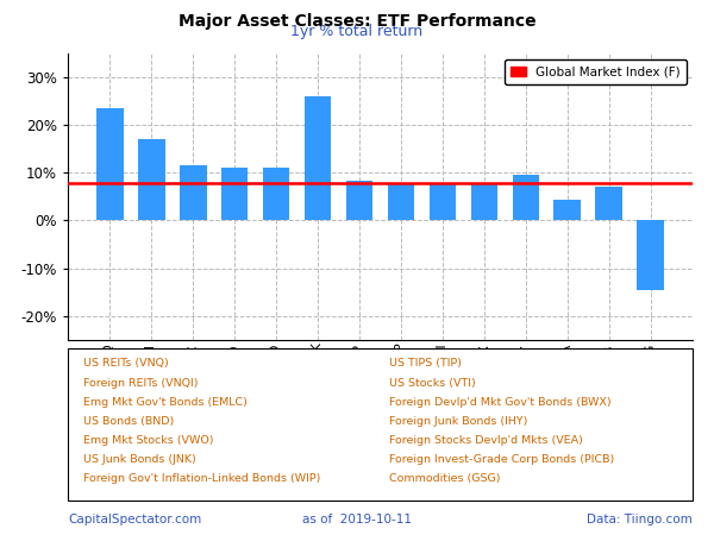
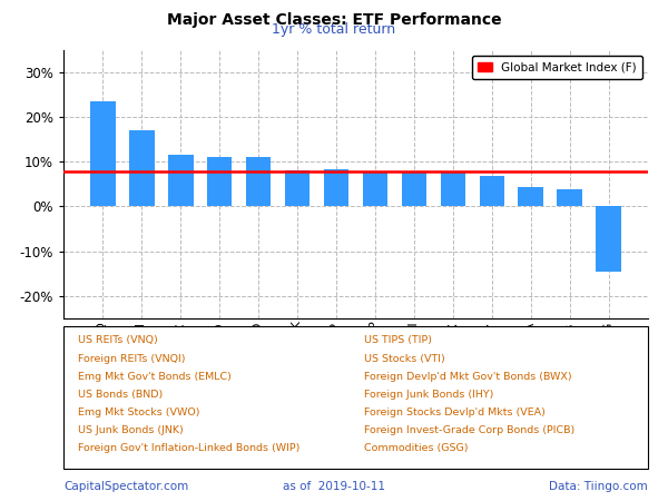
JNK: 26.0% -> 8.2%
IHY: 9.5% -> 6.9%
PICB: 7.0% -> 3.8%
